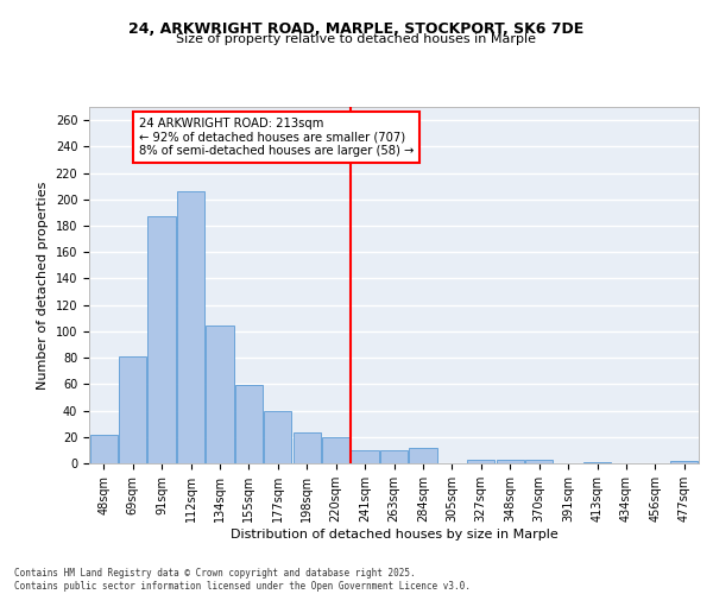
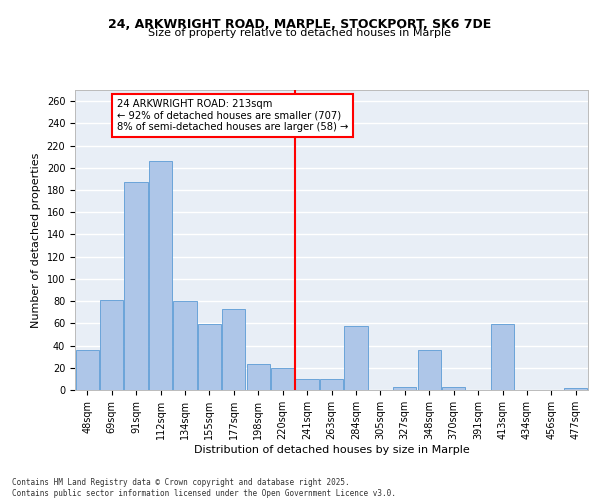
48sqm: 22 -> 36
134sqm: 104 -> 80
177sqm: 40 -> 73
284sqm: 12 -> 58
348sqm: 3 -> 36
413sqm: 1 -> 59
